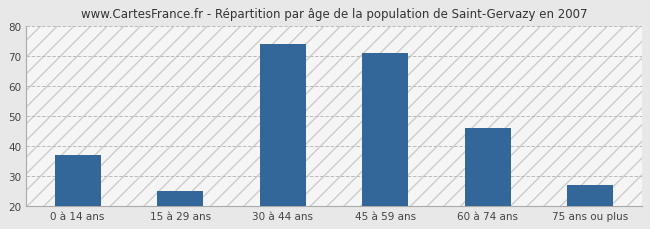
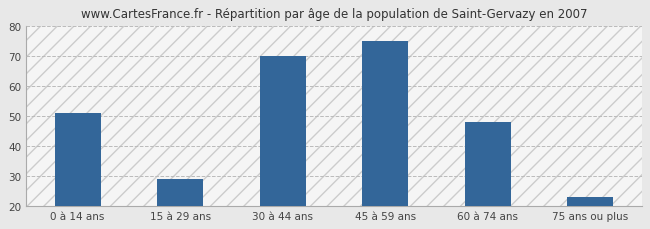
0 à 14 ans: 37 -> 51
15 à 29 ans: 25 -> 29
30 à 44 ans: 74 -> 70
45 à 59 ans: 71 -> 75
60 à 74 ans: 46 -> 48
75 ans ou plus: 27 -> 23
